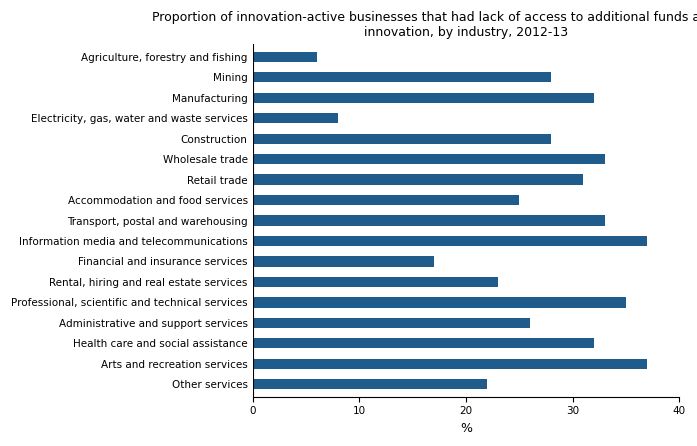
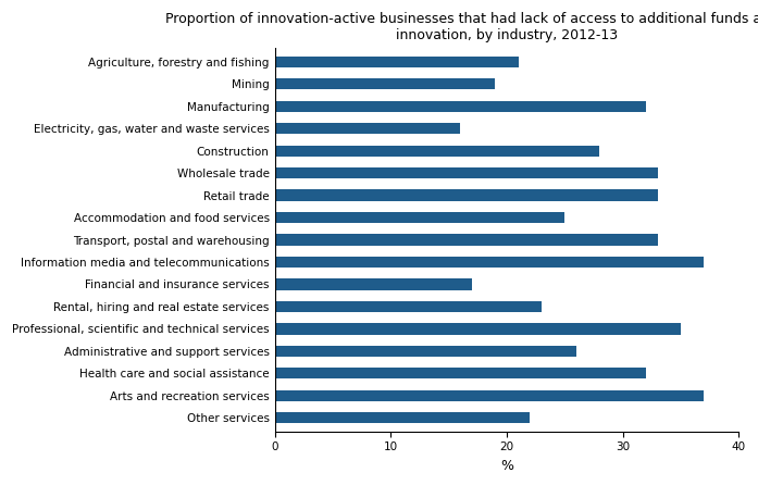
Agriculture, forestry and fishing: 6 -> 21
Mining: 28 -> 19
Electricity, gas, water and waste services: 8 -> 16
Retail trade: 31 -> 33
